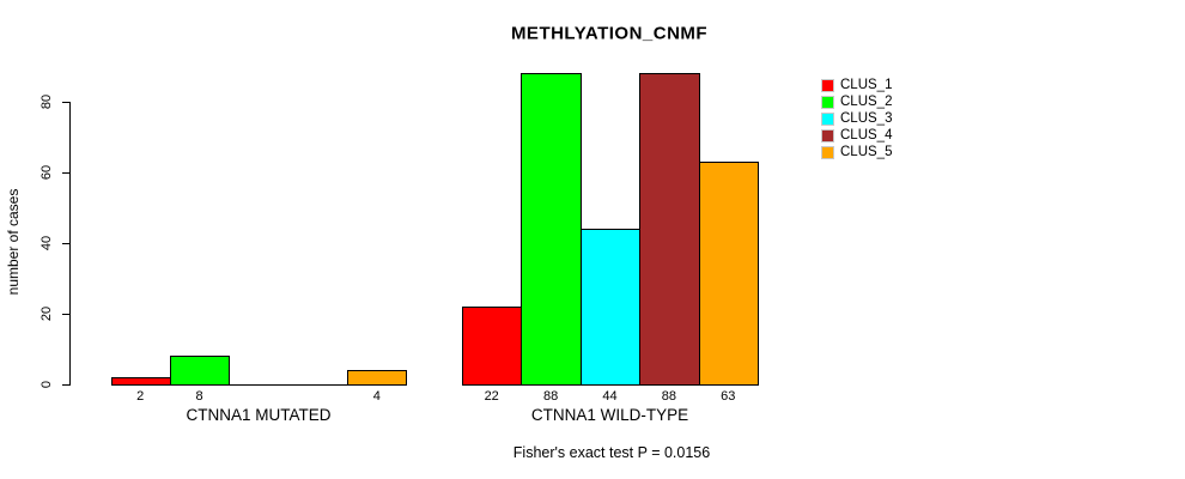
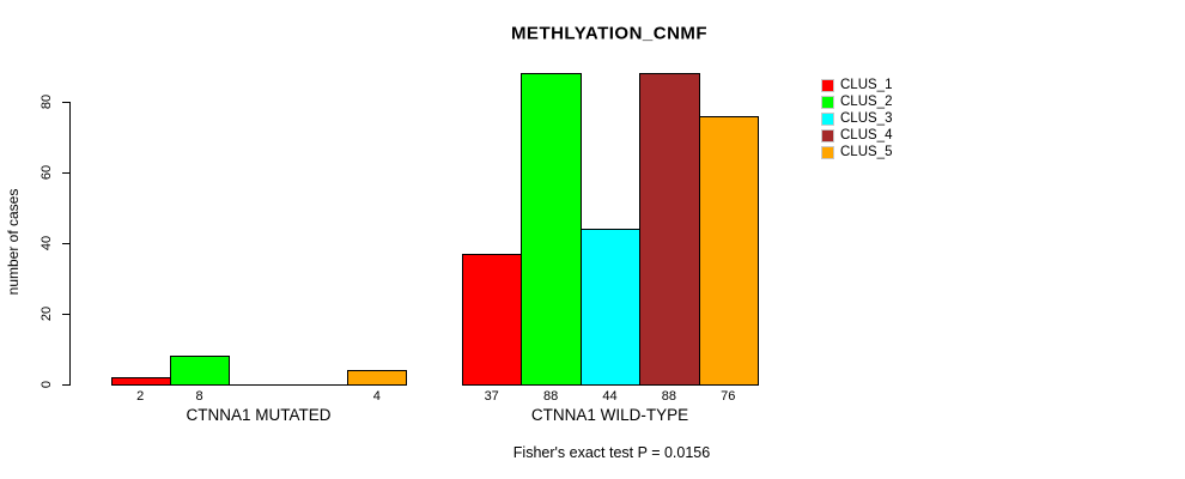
CLUS_1/CTNNA1 WILD-TYPE: 22 -> 37
CLUS_5/CTNNA1 WILD-TYPE: 63 -> 76
